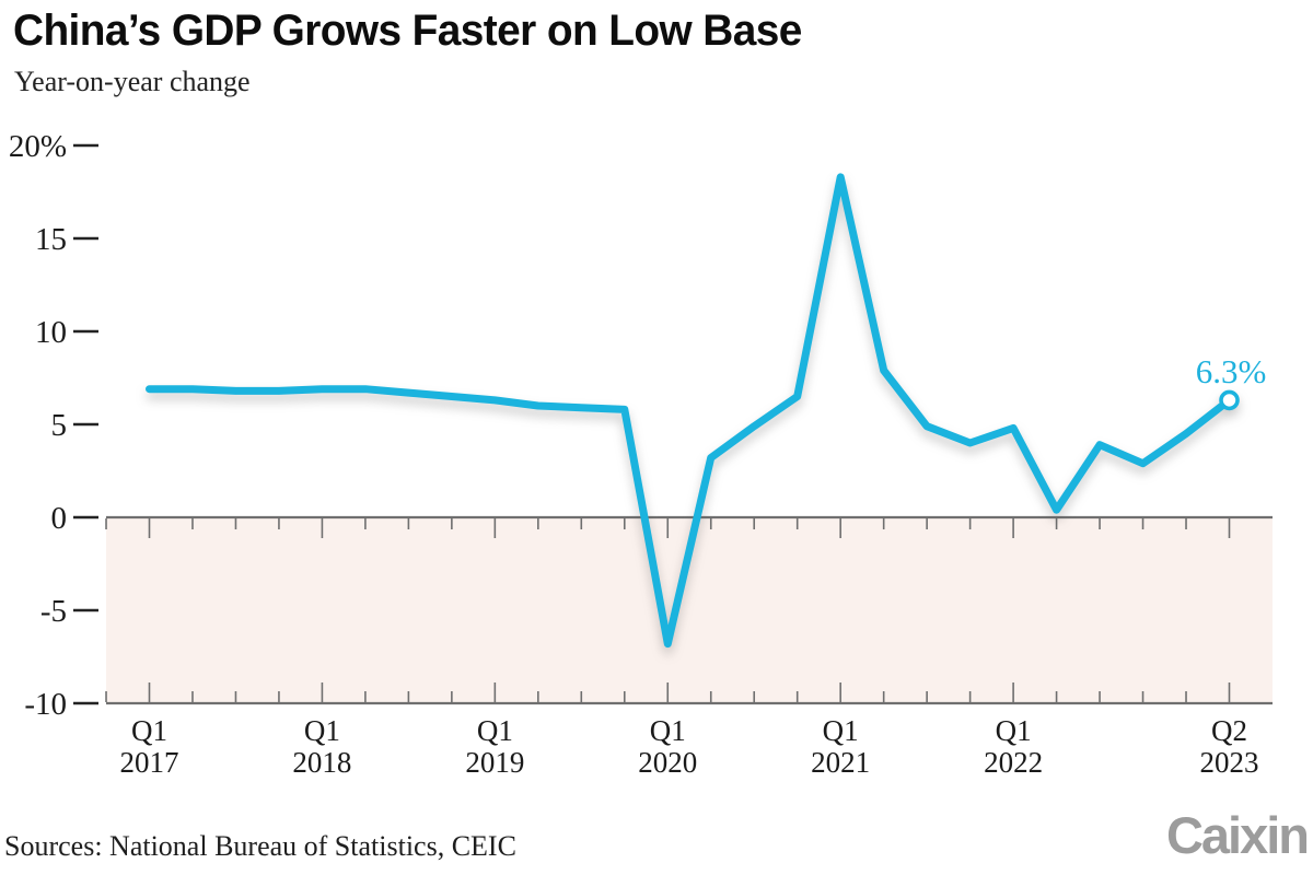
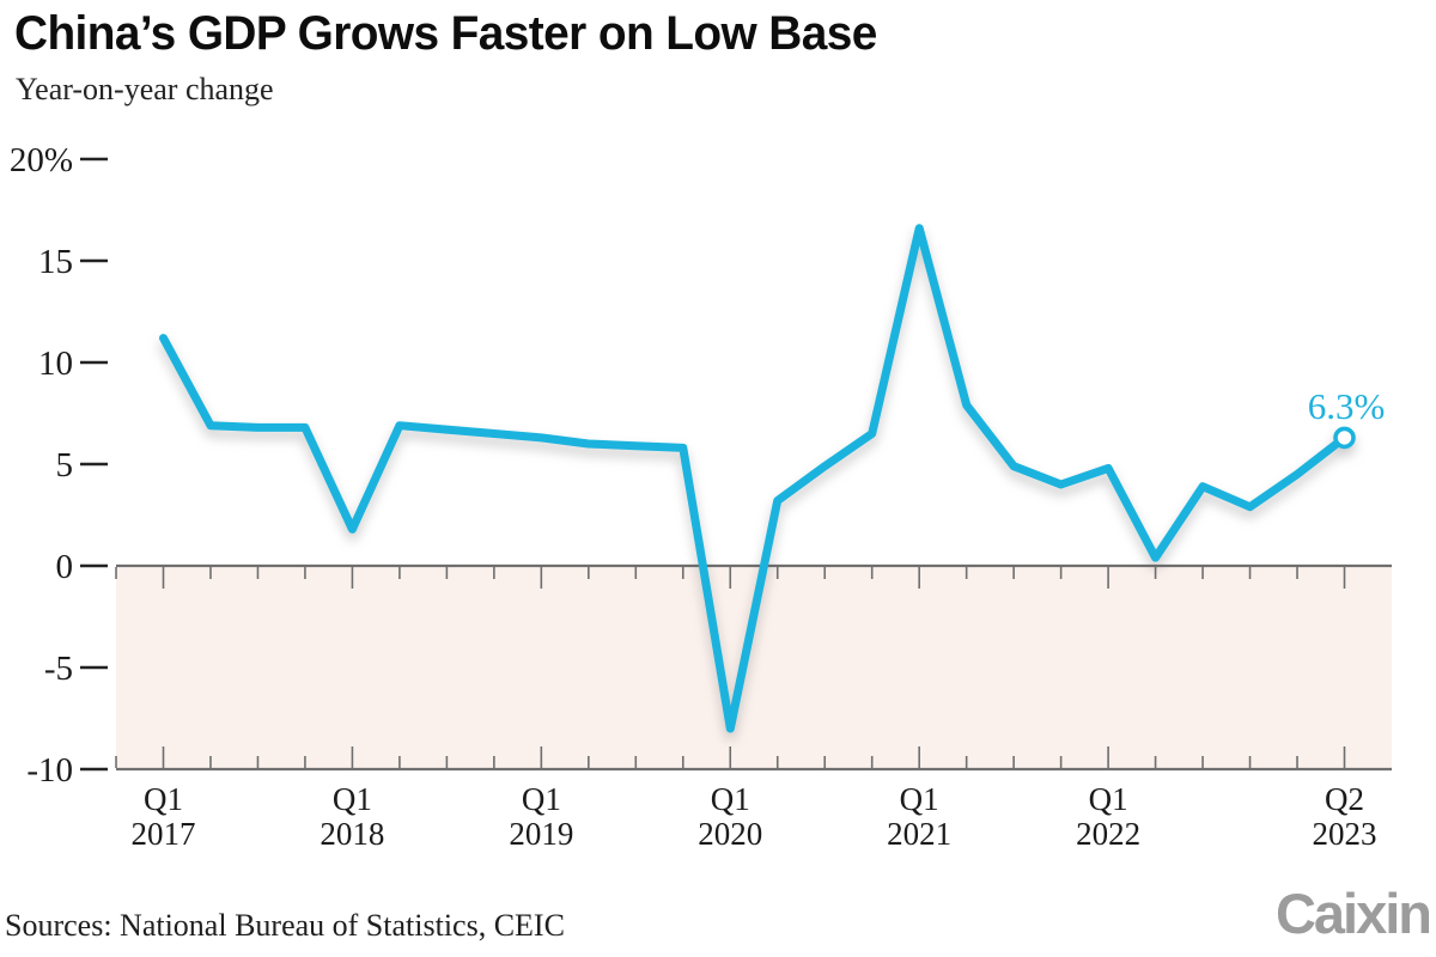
2017 Q1: 6.9% -> 11.2%
2018 Q1: 6.9% -> 1.8%
2020 Q1: -6.8% -> -8.0%
2021 Q1: 18.3% -> 16.6%
